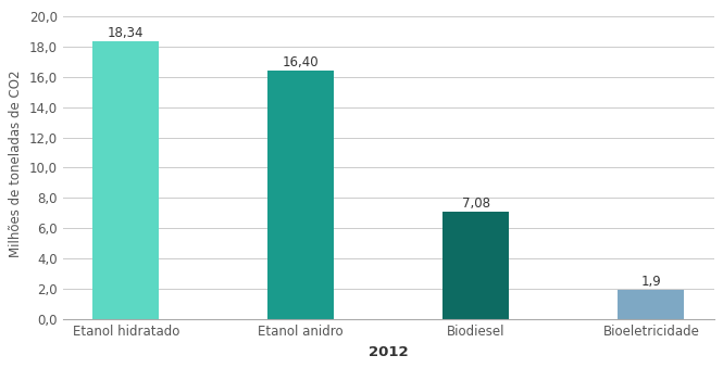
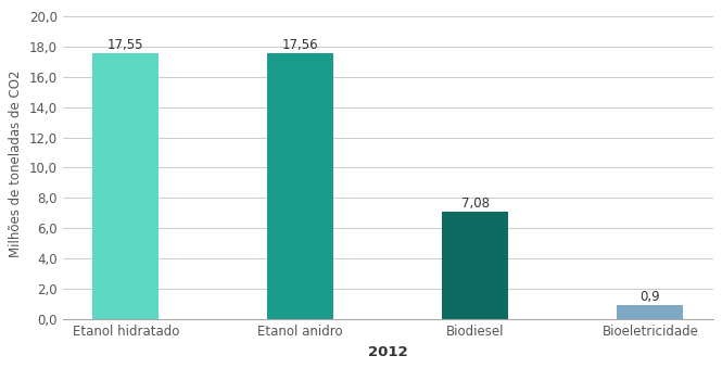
Etanol hidratado: 18,34 -> 17,55
Etanol anidro: 16,40 -> 17,56
Bioeletricidade: 1,9 -> 0,9
